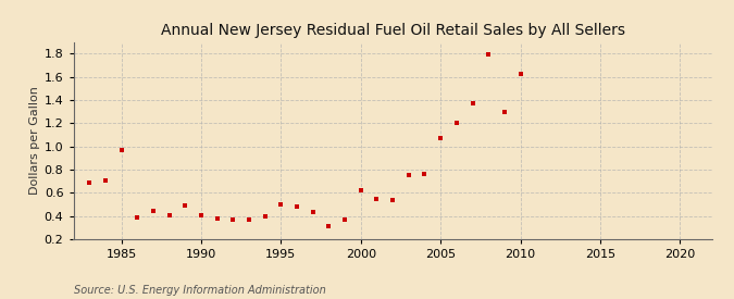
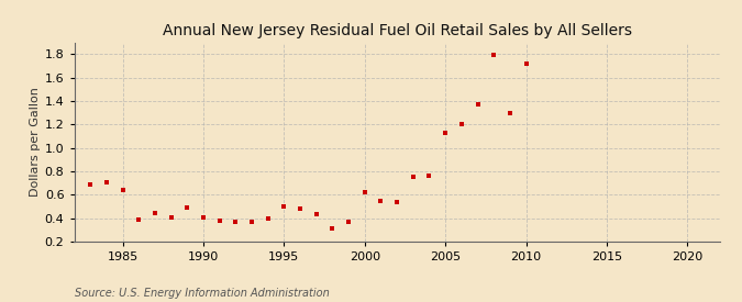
1985: 0.97 -> 0.64
2005: 1.07 -> 1.13
2010: 1.62 -> 1.72
